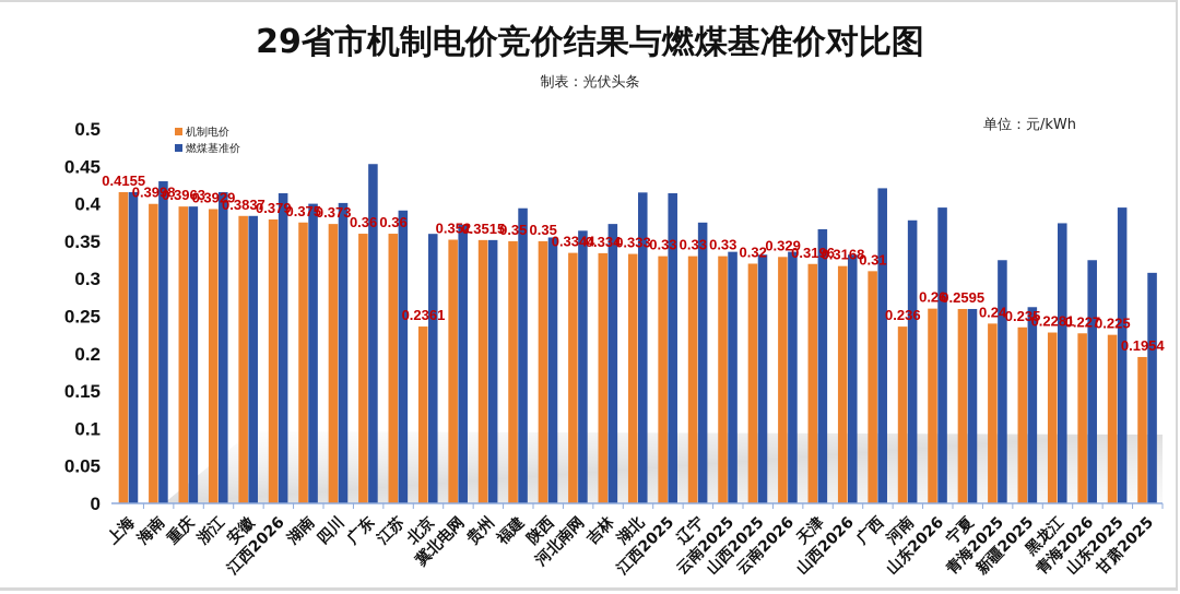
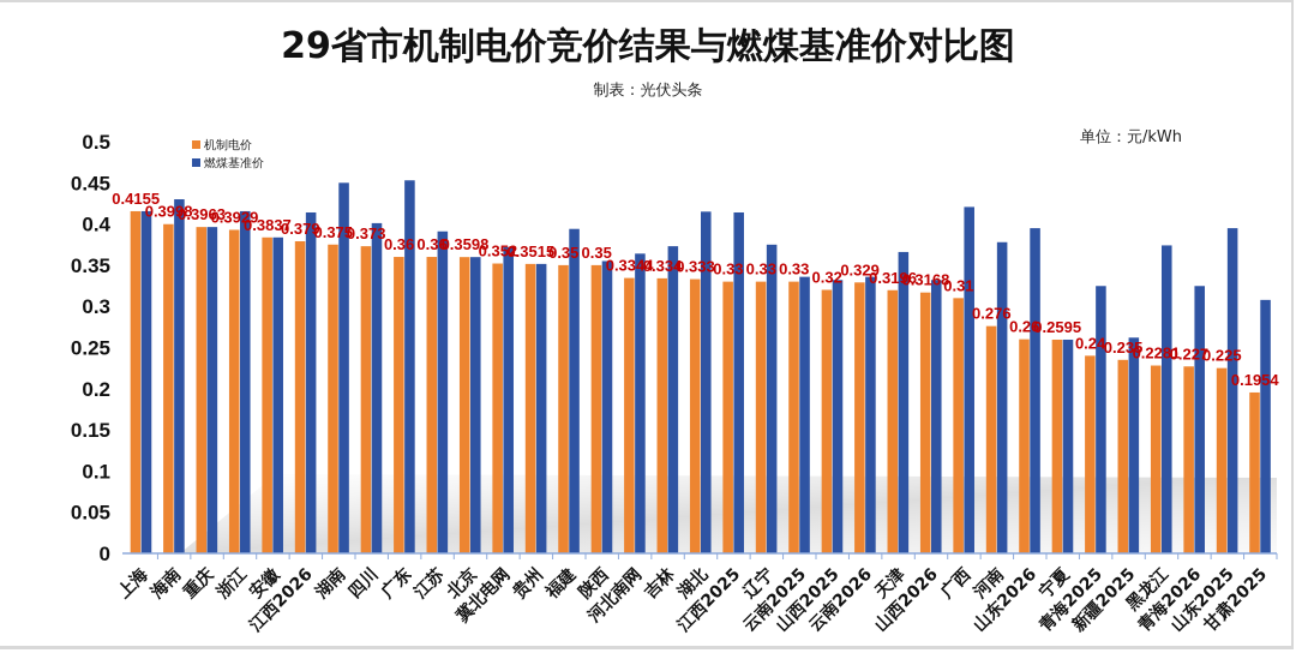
燃煤基准价/湖南: 0.40 -> 0.45
机制电价/北京: 0.2361 -> 0.3598
机制电价/河南: 0.236 -> 0.276
